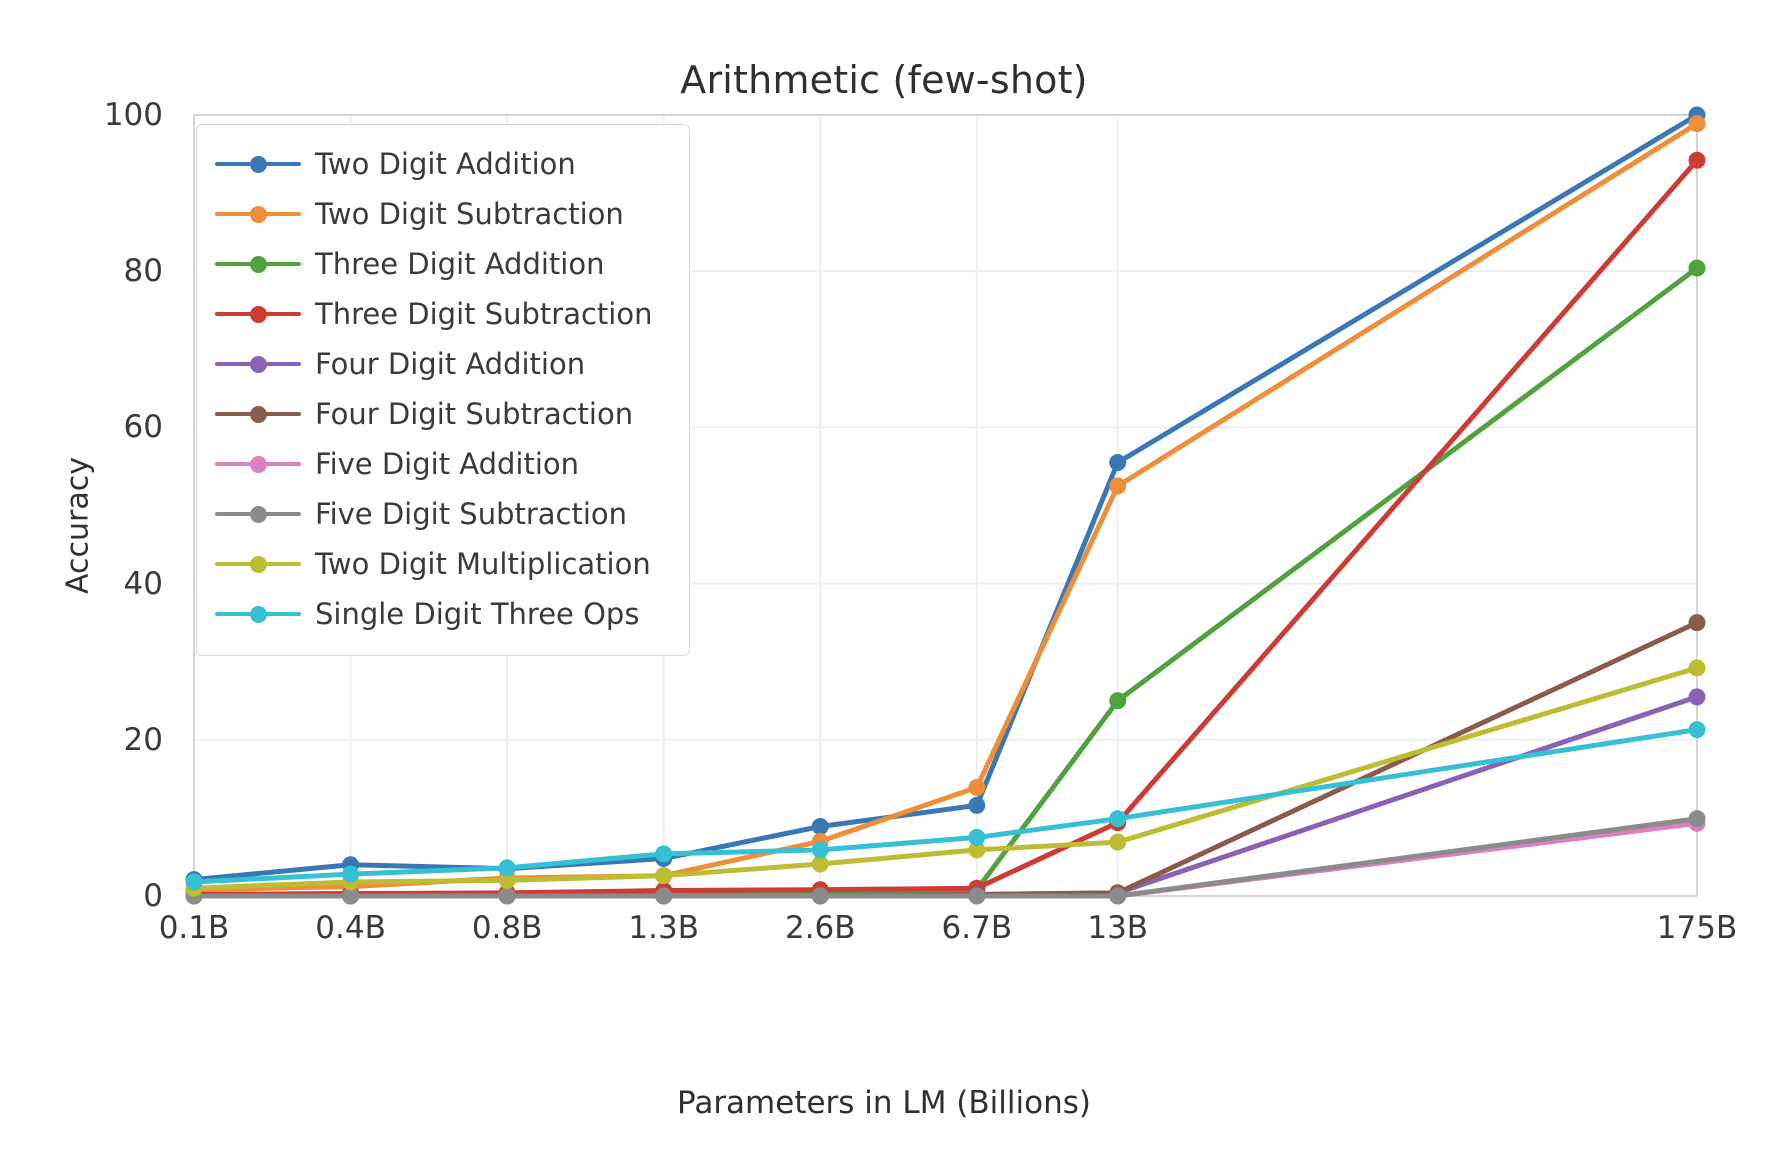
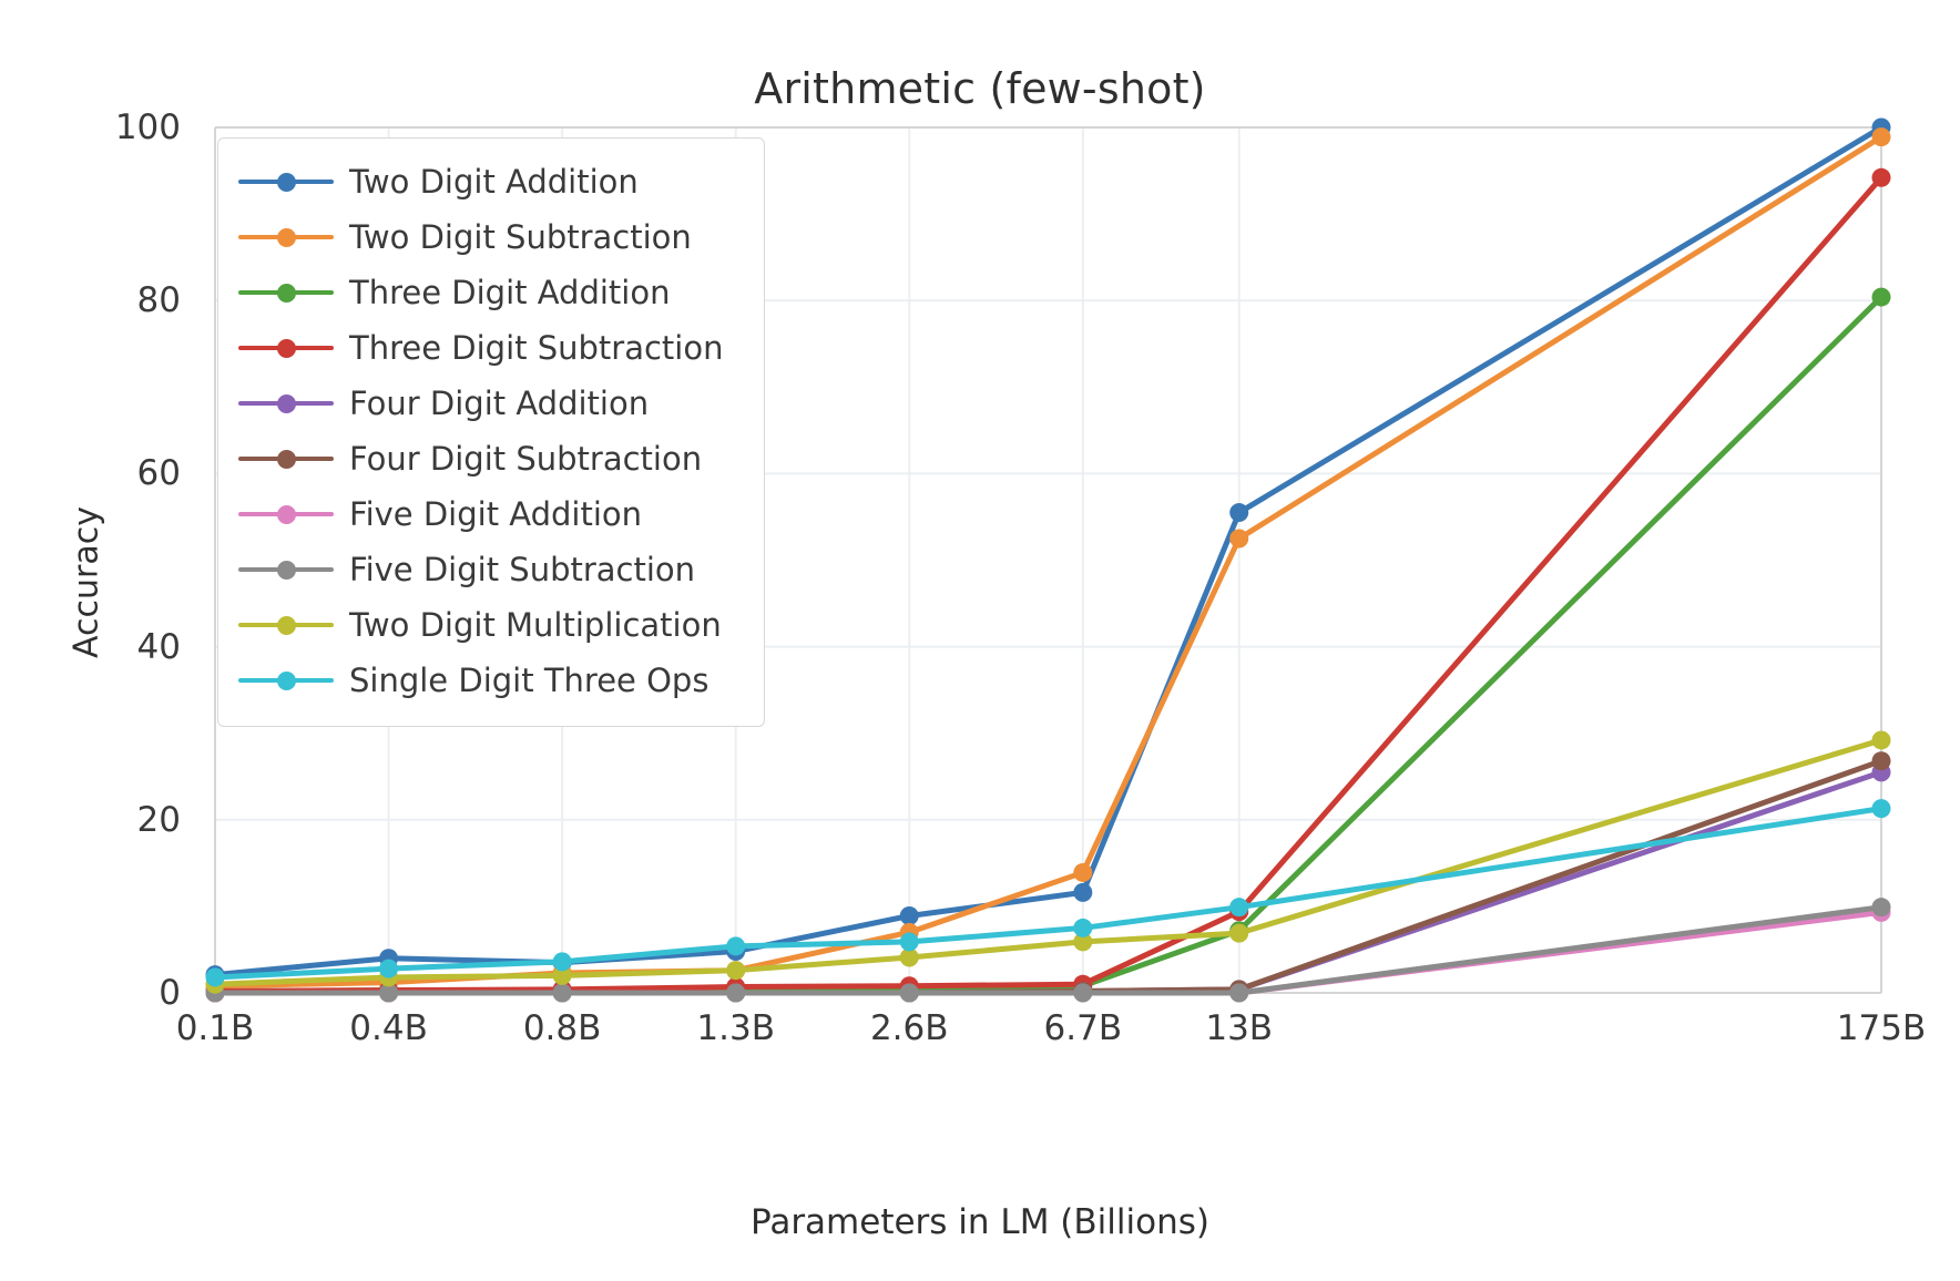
Three Digit Addition/13B: 25 -> 7
Four Digit Subtraction/175B: 35 -> 27
